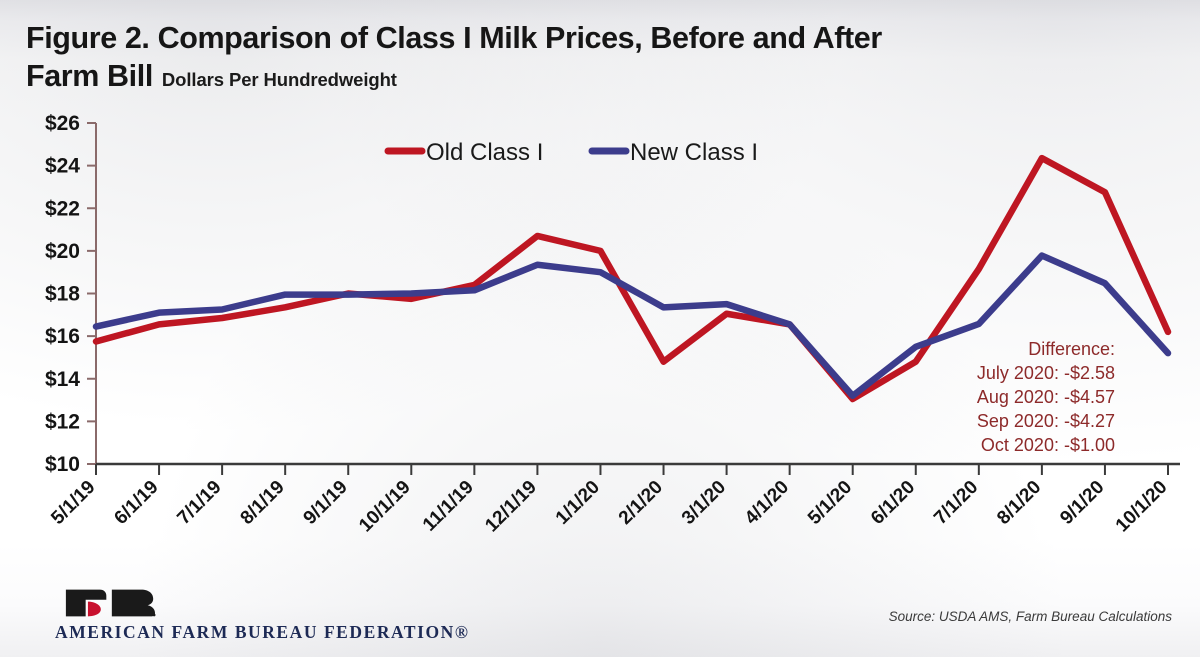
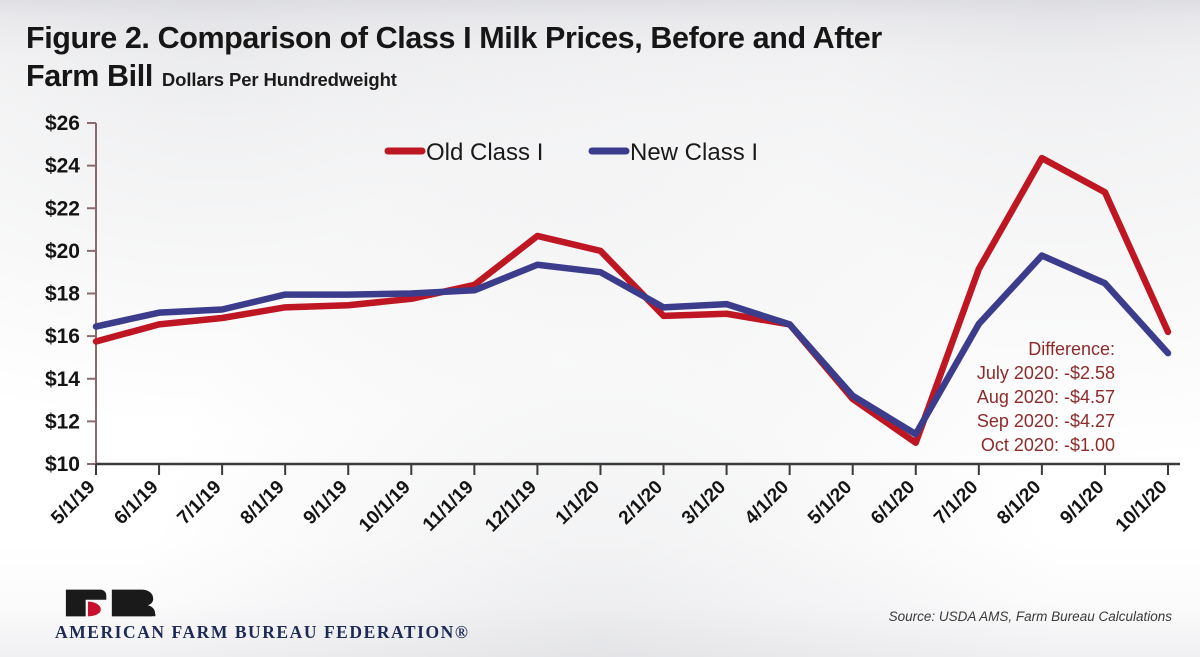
Old Class I/9/1/19: $18.0 -> $17.4
Old Class I/2/1/20: $14.8 -> $16.9
Old Class I/6/1/20: $14.8 -> $11.0
New Class I/6/1/20: $15.5 -> $11.4
